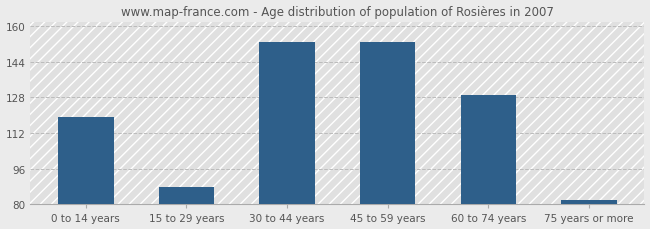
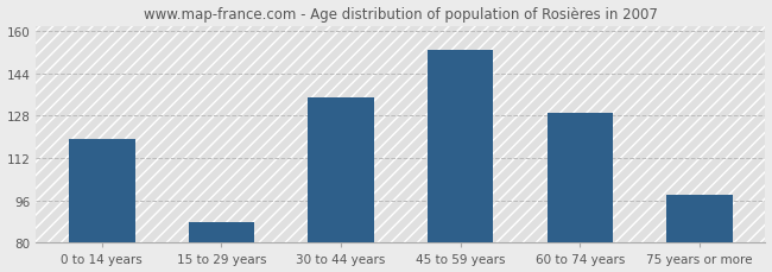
30 to 44 years: 153 -> 135
75 years or more: 82 -> 98
